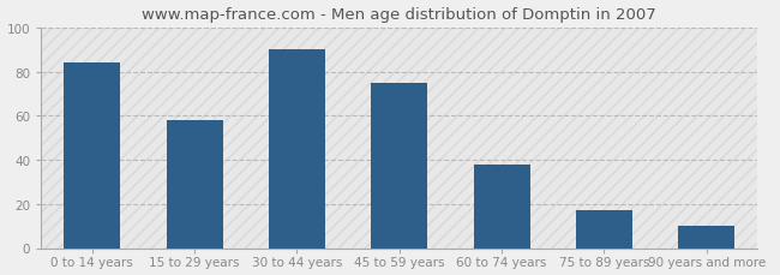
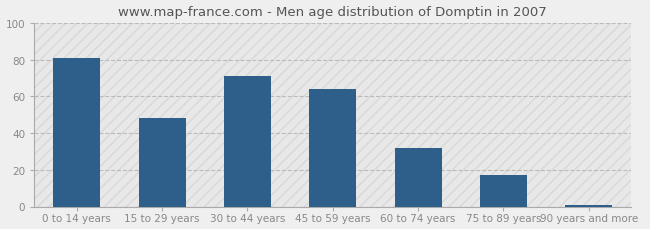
0 to 14 years: 84 -> 81
15 to 29 years: 58 -> 48
30 to 44 years: 90 -> 71
45 to 59 years: 75 -> 64
60 to 74 years: 38 -> 32
90 years and more: 10 -> 1
